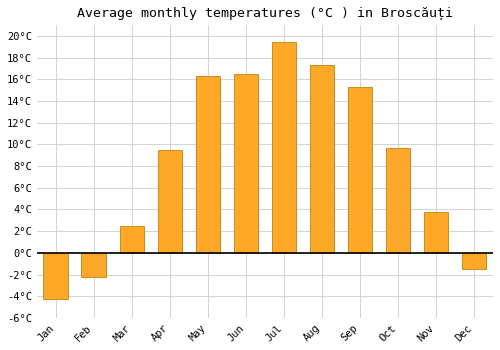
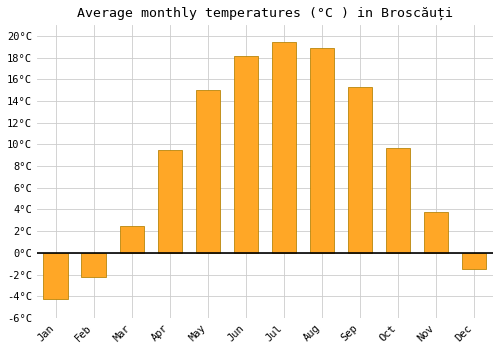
May: 16.3°C -> 15.0°C
Jun: 16.5°C -> 18.2°C
Aug: 17.3°C -> 18.9°C
